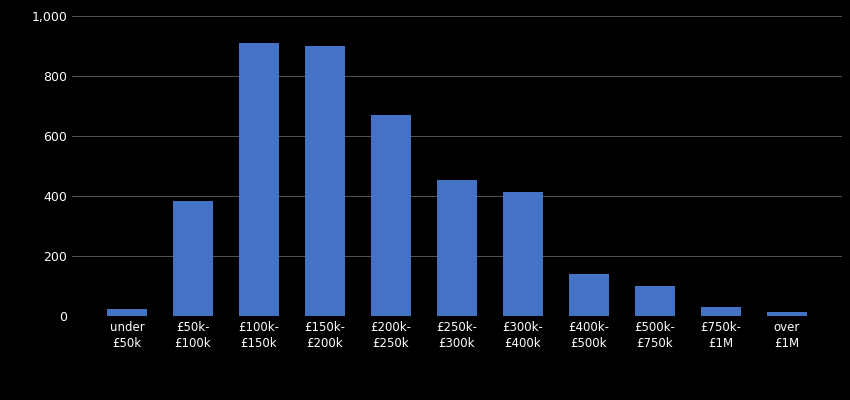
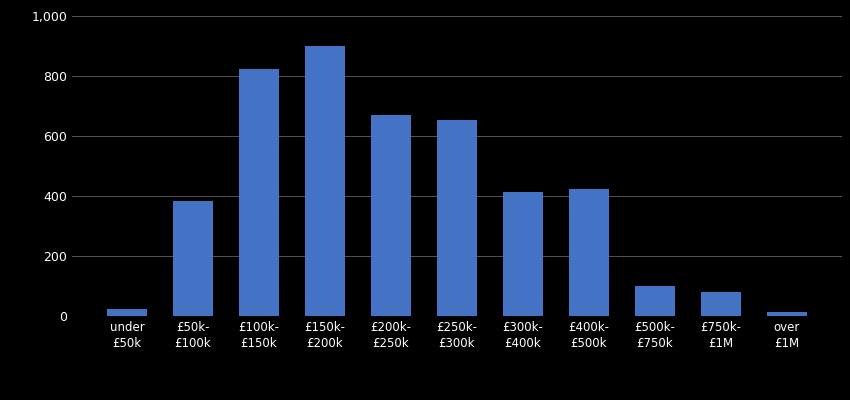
£100k- £150k: 910 -> 825
£250k- £300k: 455 -> 655
£400k- £500k: 140 -> 425
£750k- £1M: 30 -> 80
